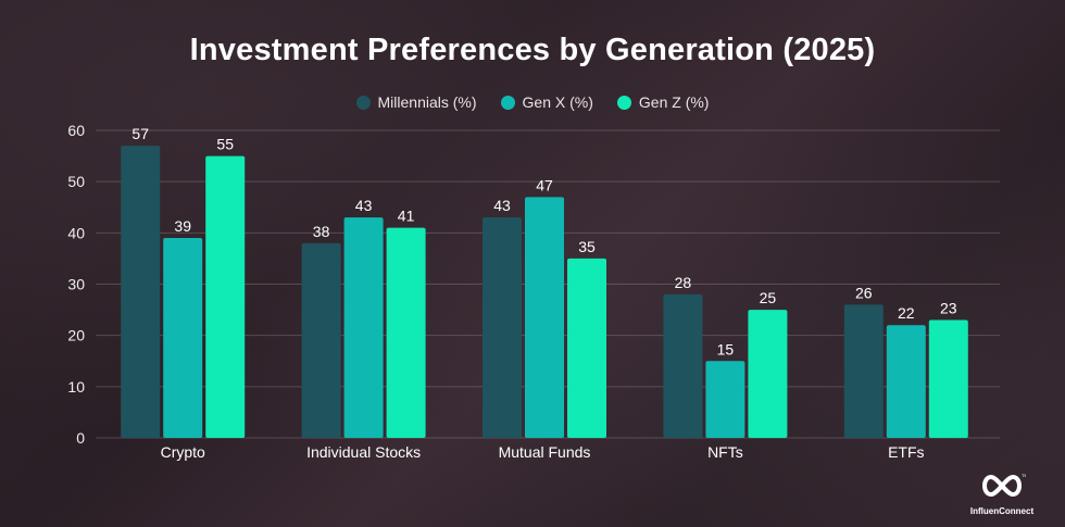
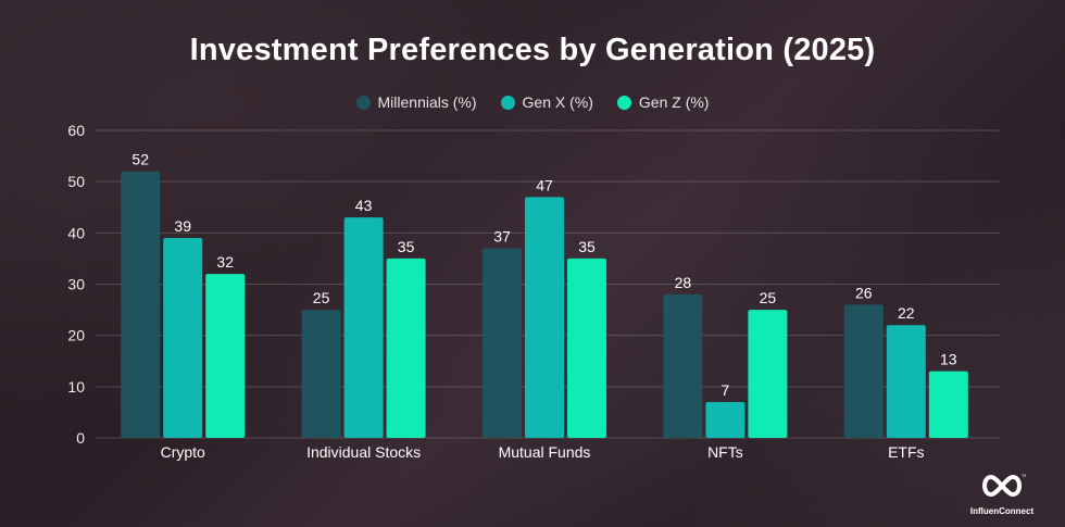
Millennials (%)/Crypto: 57 -> 52
Gen Z (%)/Crypto: 55 -> 32
Millennials (%)/Individual Stocks: 38 -> 25
Gen Z (%)/Individual Stocks: 41 -> 35
Millennials (%)/Mutual Funds: 43 -> 37
Gen X (%)/NFTs: 15 -> 7
Gen Z (%)/ETFs: 23 -> 13
